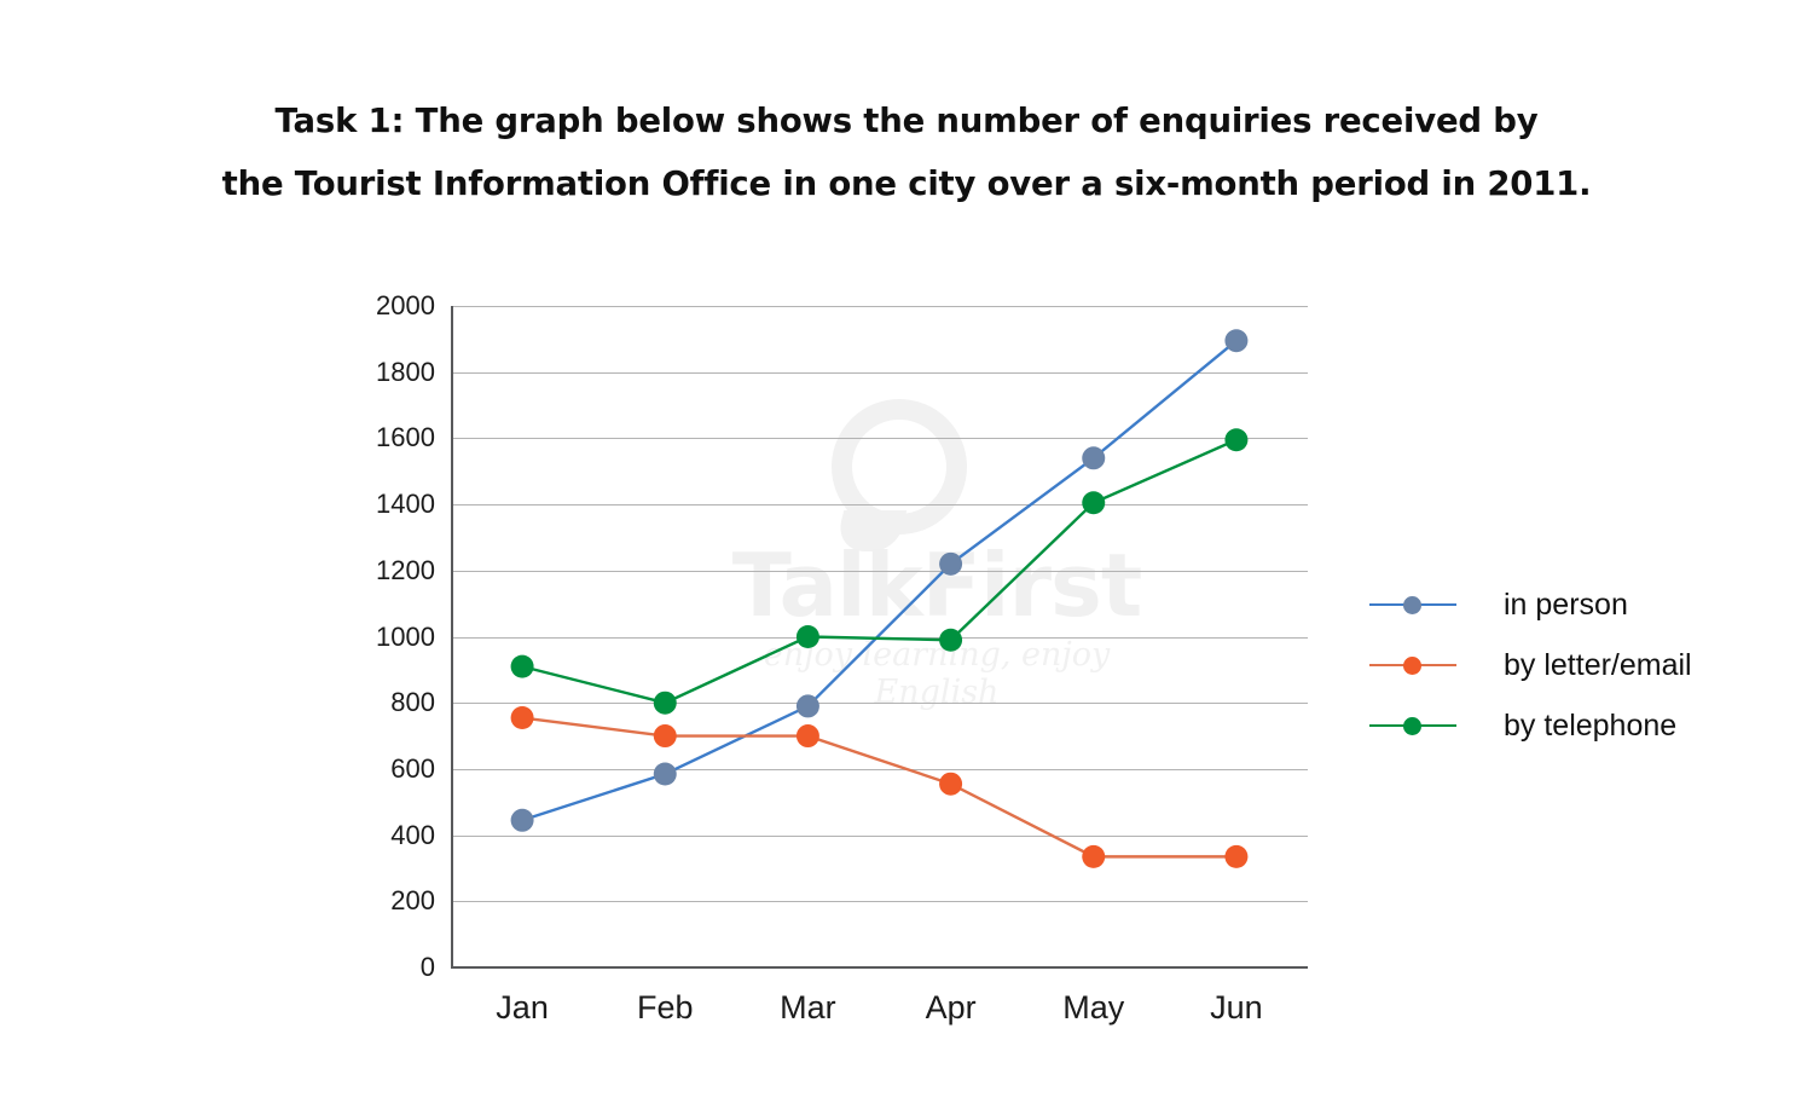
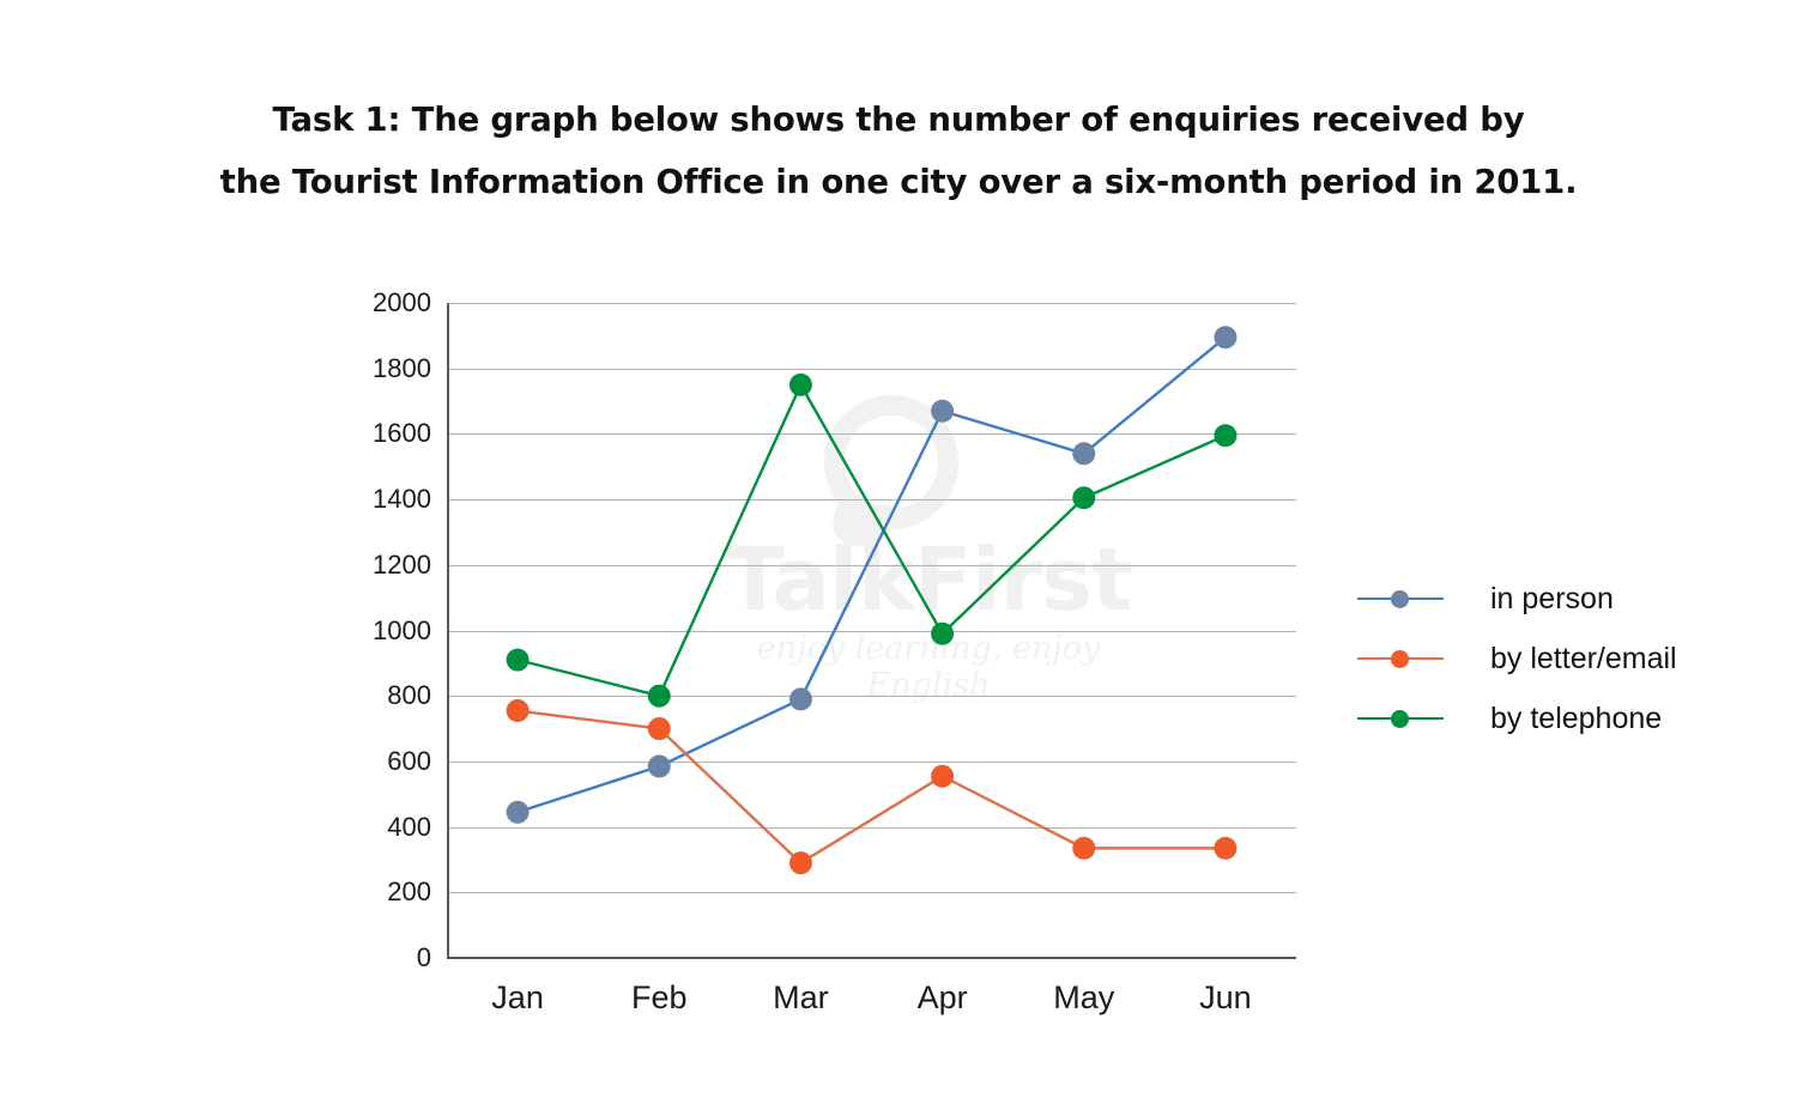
by letter/email/Mar: 700 -> 290
by telephone/Mar: 1000 -> 1750
in person/Apr: 1220 -> 1670
